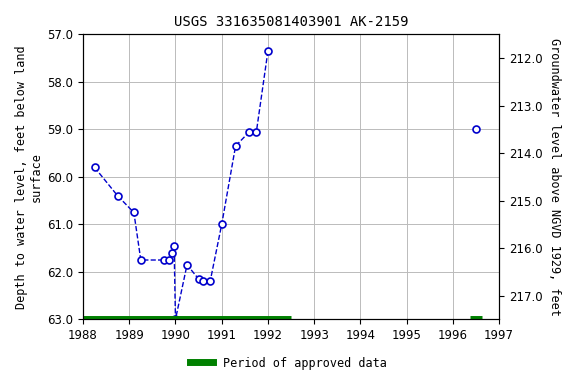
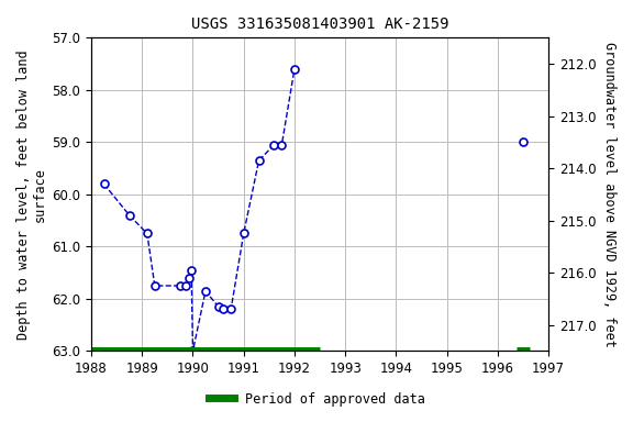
1991: 61.00 -> 60.75
1992: 57.35 -> 57.60
